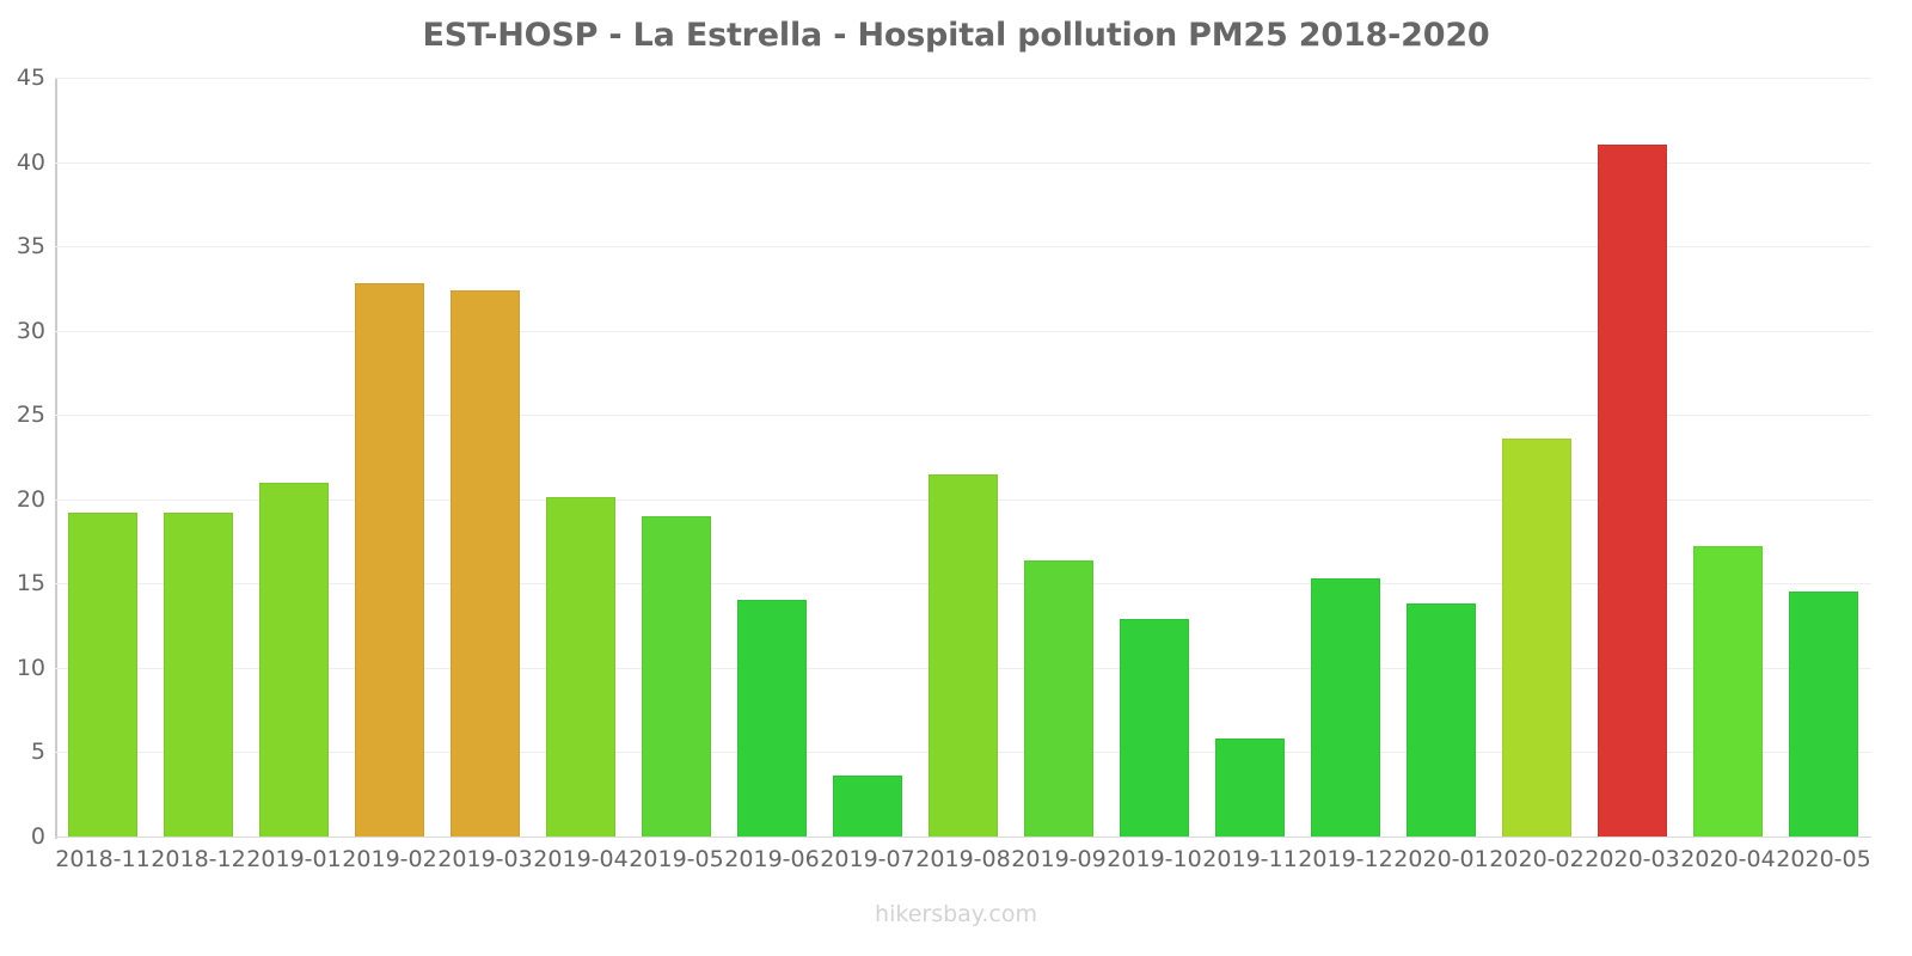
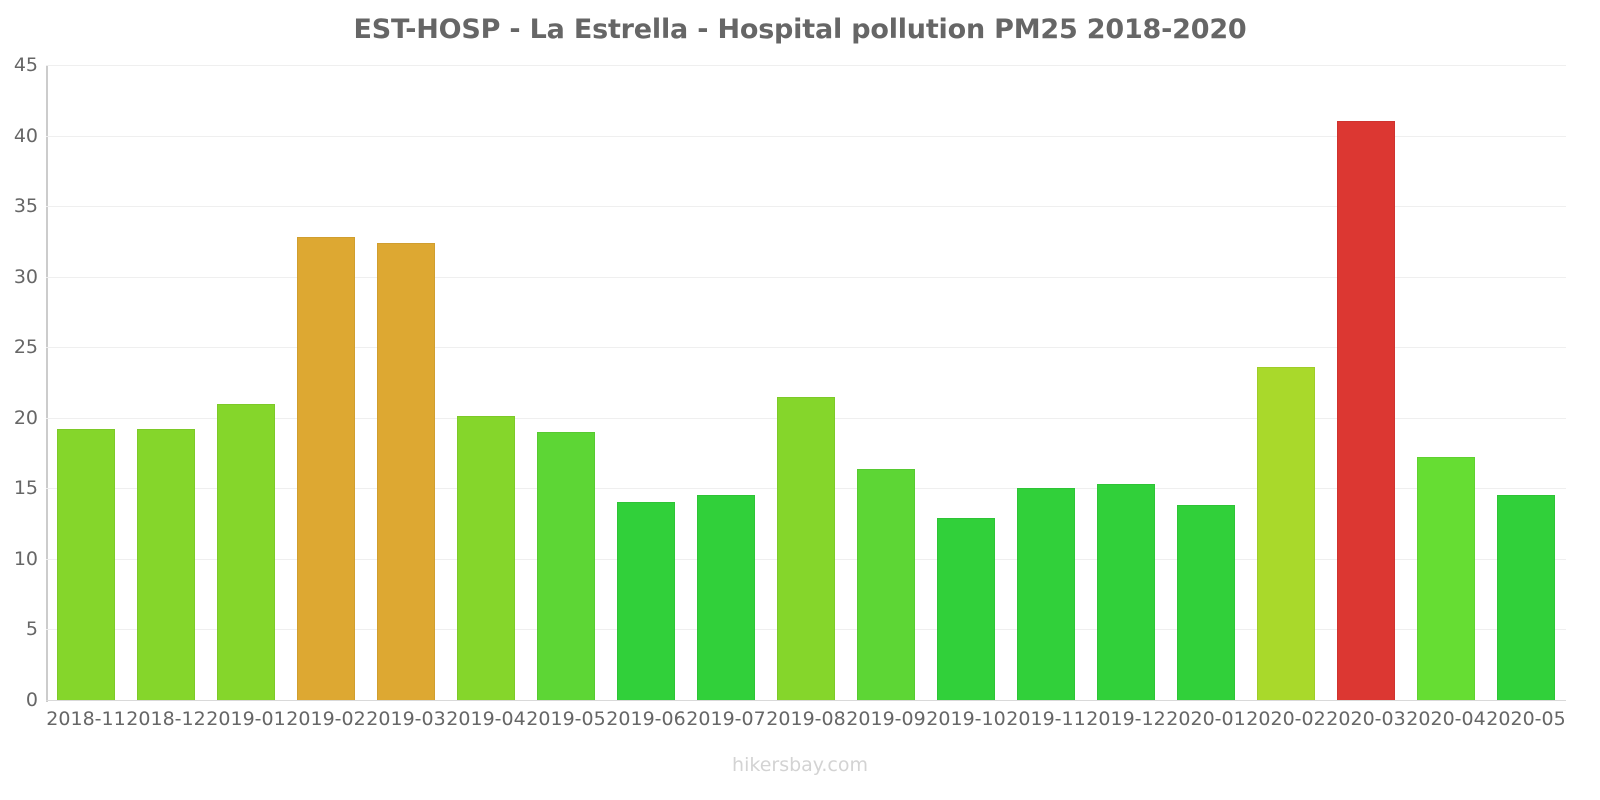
2019-07: 3.6 -> 14.5
2019-11: 5.8 -> 15.0
